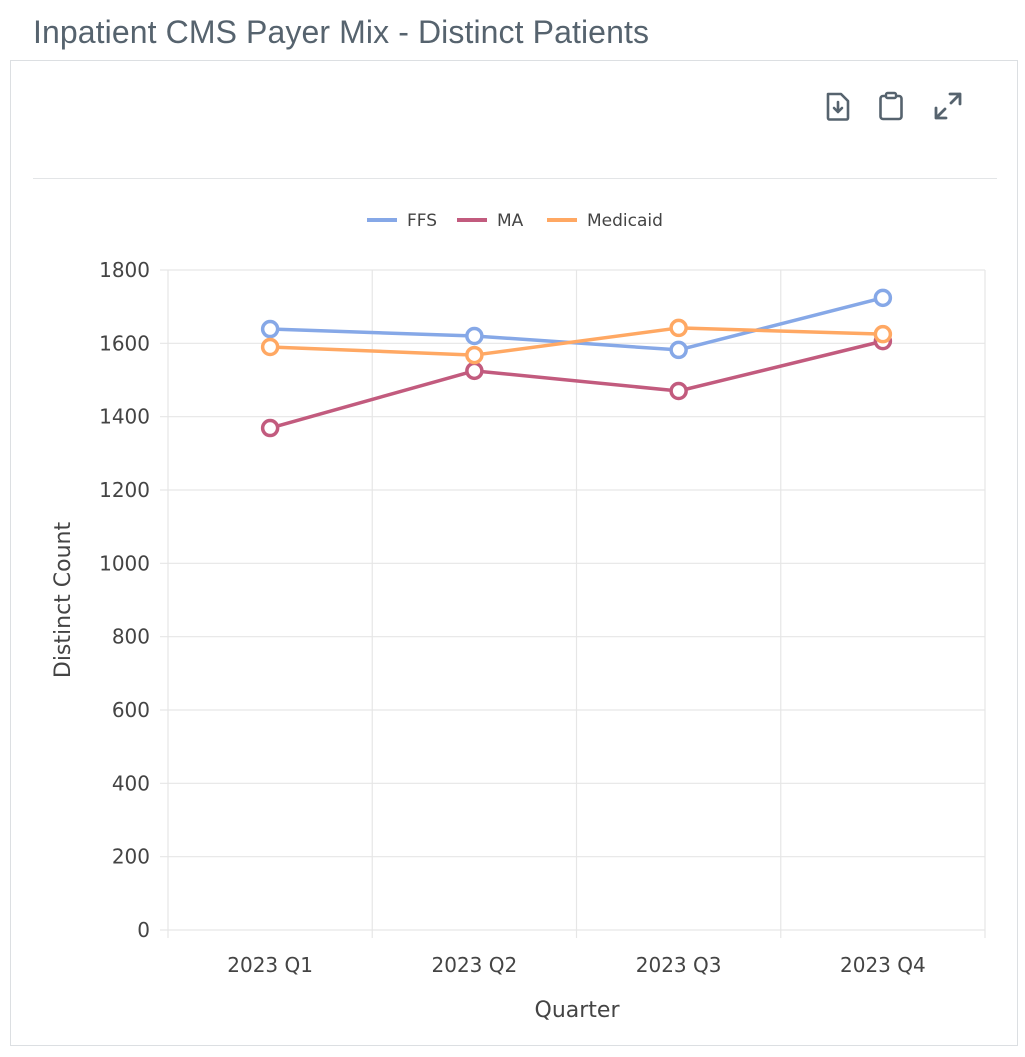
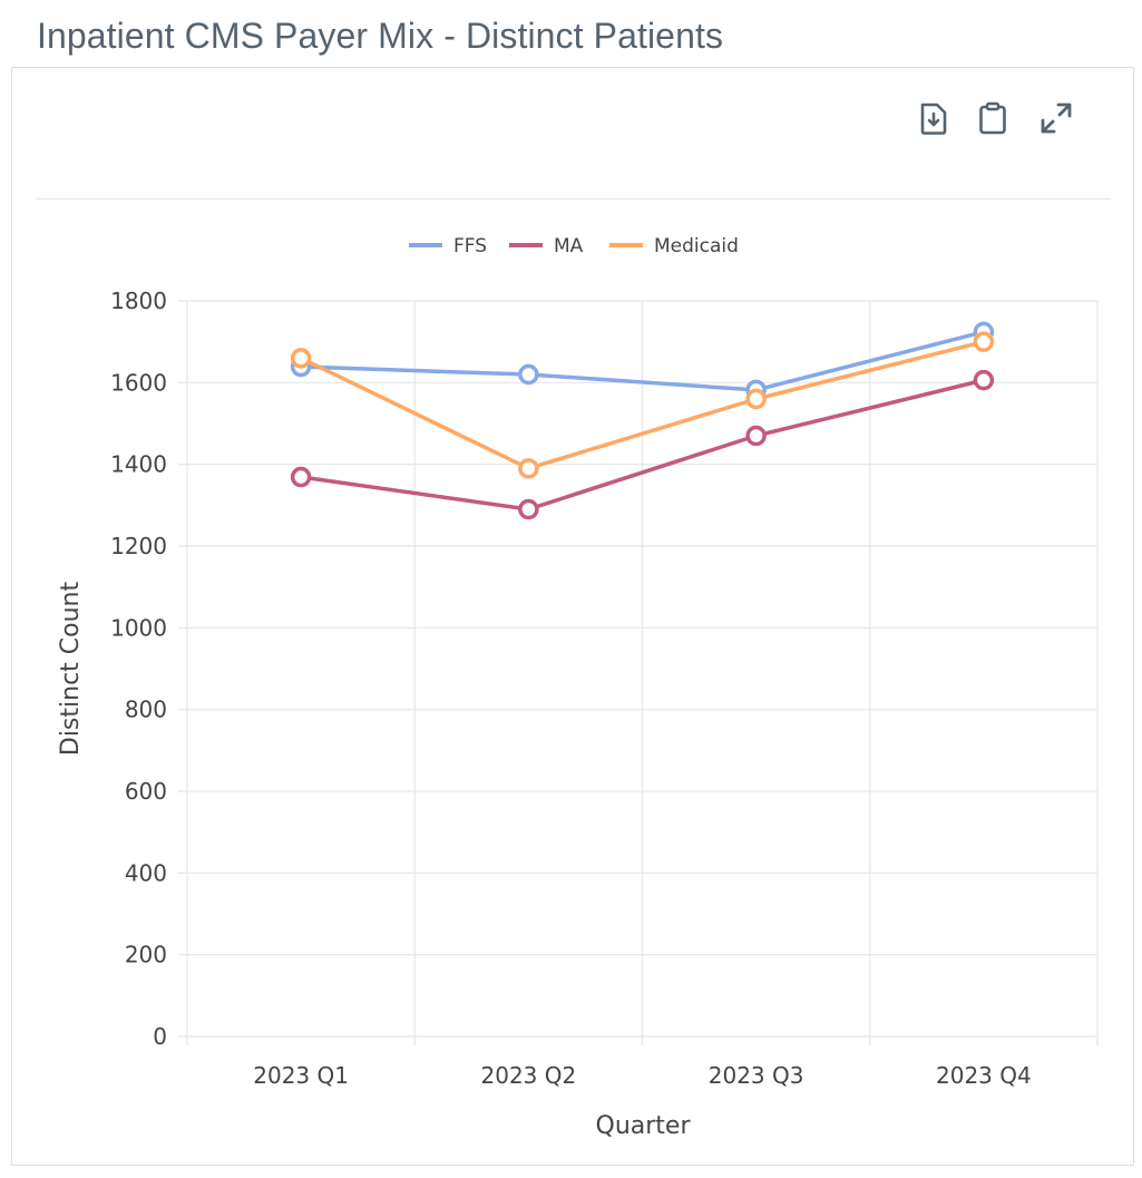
Medicaid/2023 Q1: 1590 -> 1660
MA/2023 Q2: 1520 -> 1290
Medicaid/2023 Q2: 1570 -> 1390
Medicaid/2023 Q3: 1640 -> 1560
Medicaid/2023 Q4: 1620 -> 1700
